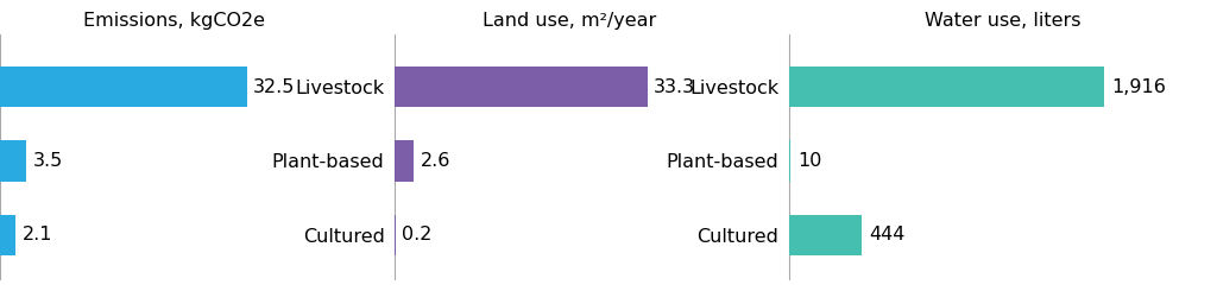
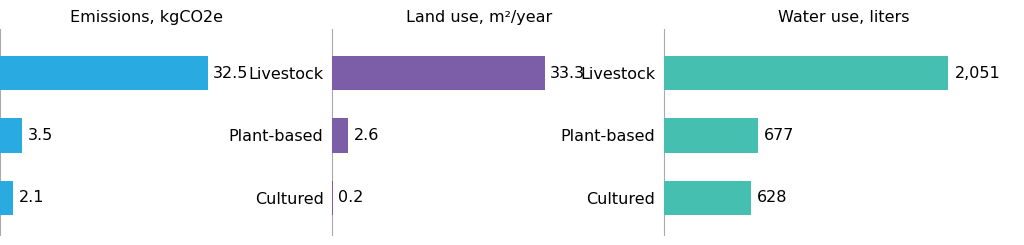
Water use, liters/Livestock: 1,916 -> 2,051
Water use, liters/Plant-based: 10 -> 677
Water use, liters/Cultured: 444 -> 628
